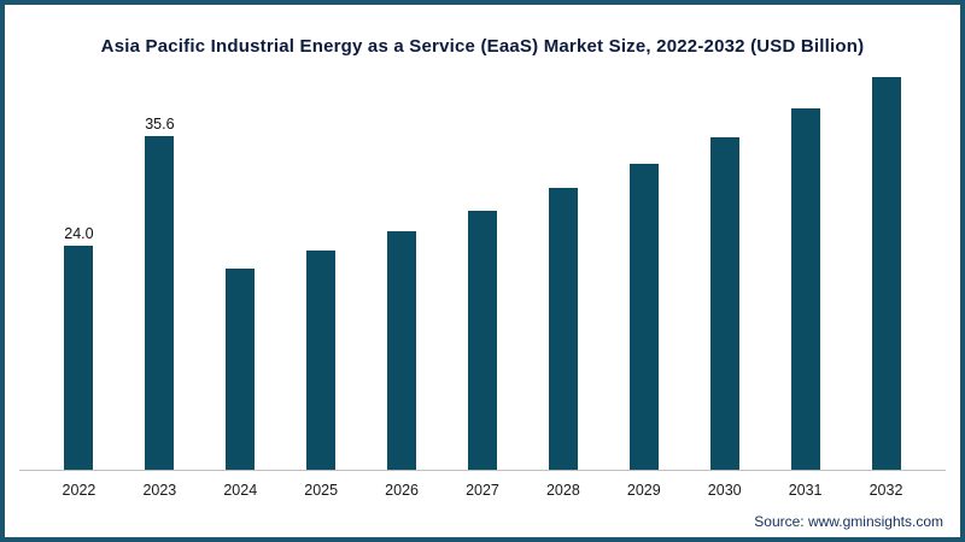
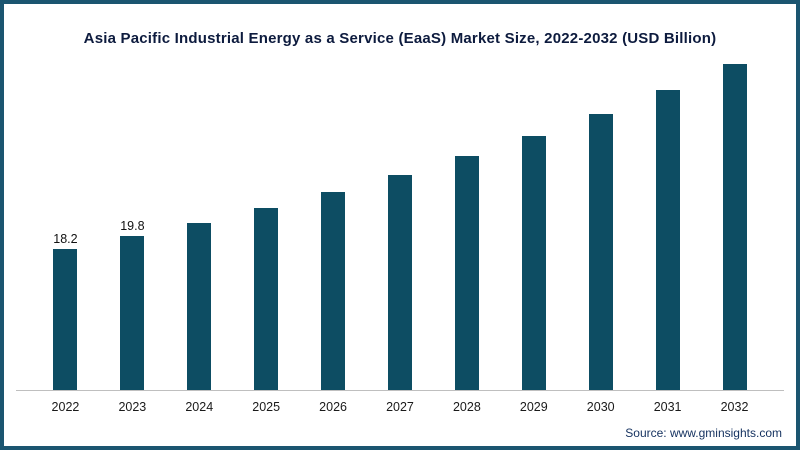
2022: 24.0 -> 18.2
2023: 35.6 -> 19.8
